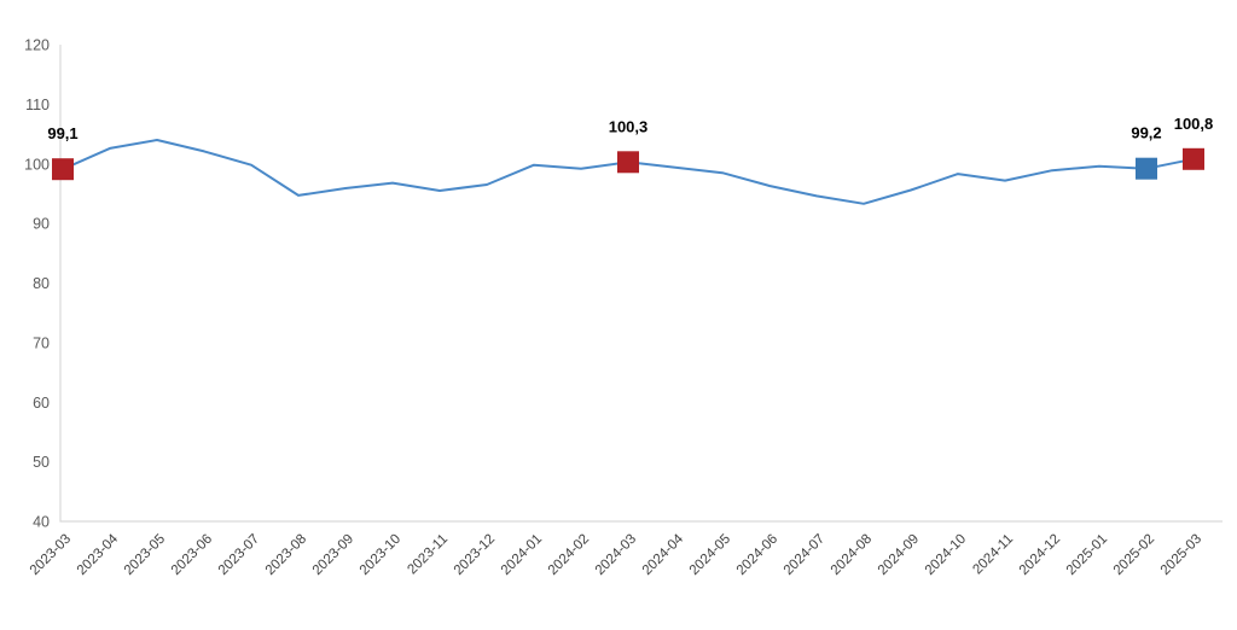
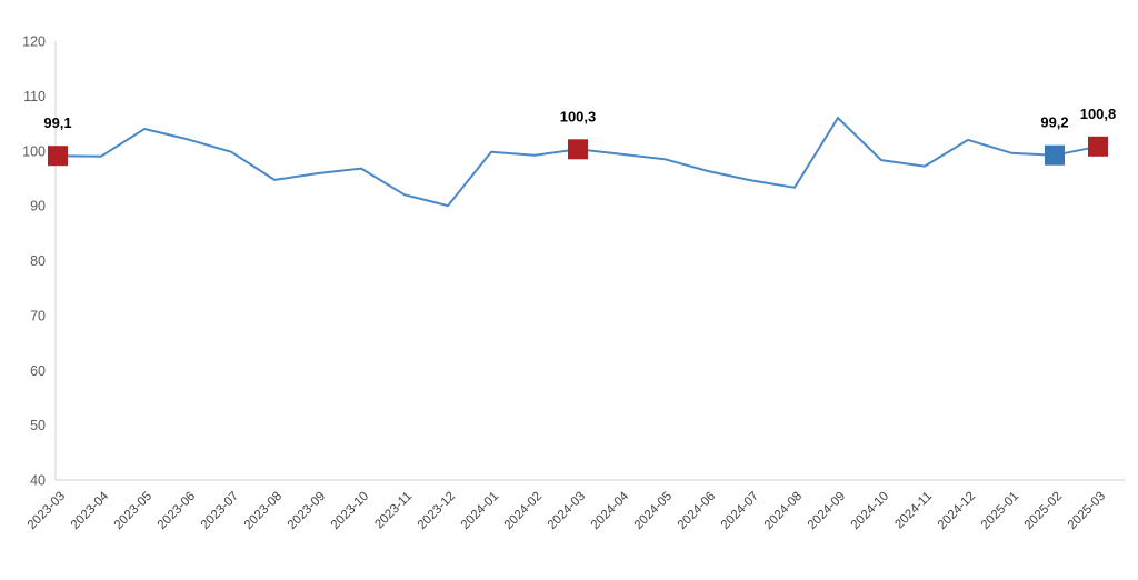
2023-04: 103 -> 99
2023-11: 96 -> 92
2023-12: 96 -> 90
2024-09: 96 -> 106
2024-12: 99 -> 102
